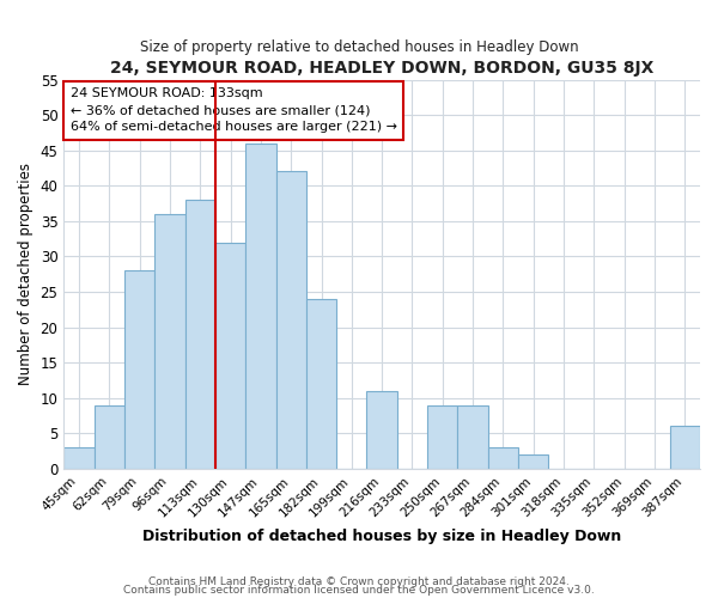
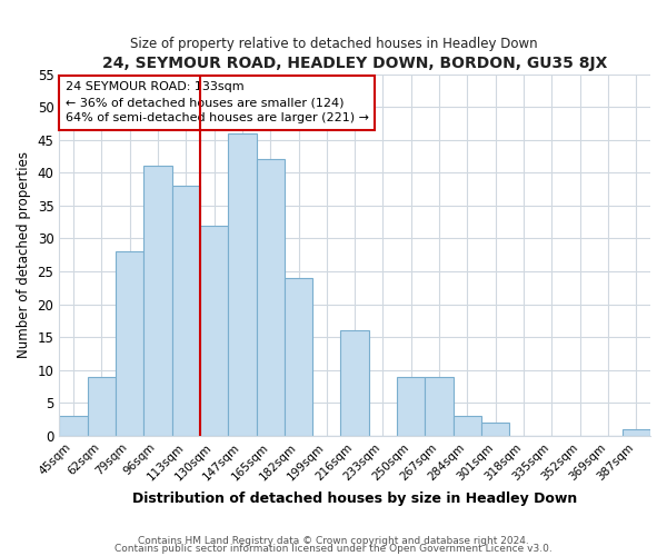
96sqm: 36 -> 41
216sqm: 11 -> 16
387sqm: 6 -> 1
